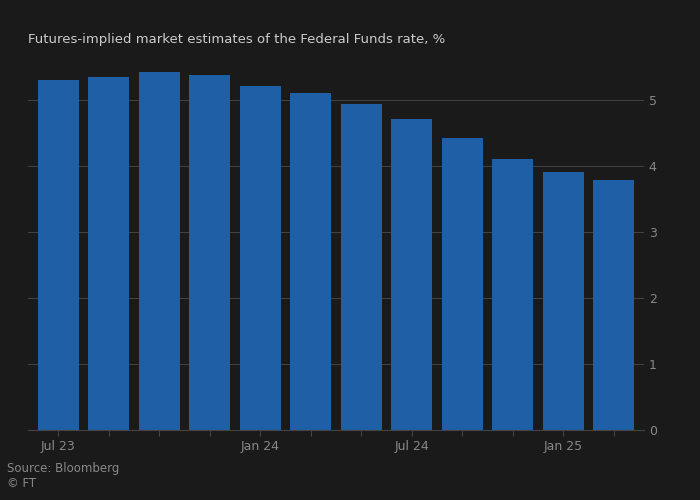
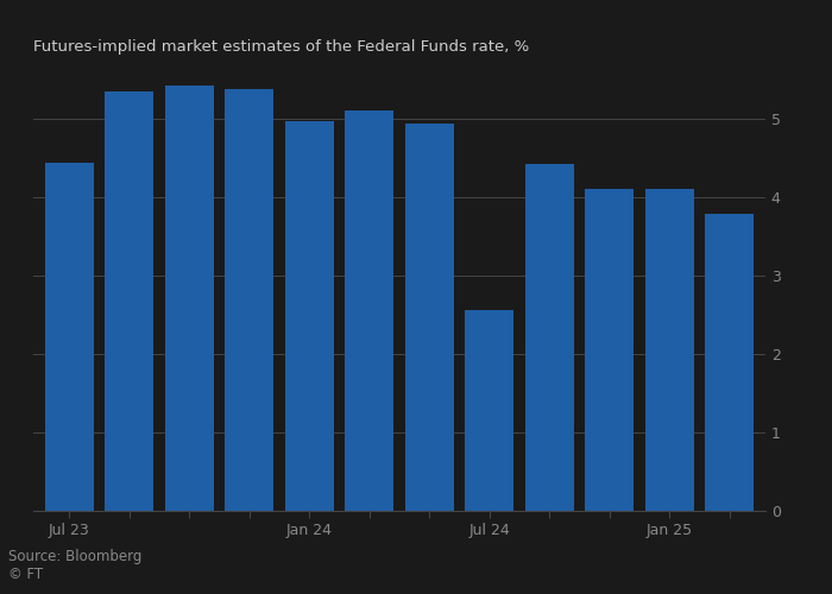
Jul 23: 5.30 -> 4.44
Jan 24: 5.20 -> 4.96
Jul 24: 4.70 -> 2.56
Jan 25: 3.90 -> 4.10
